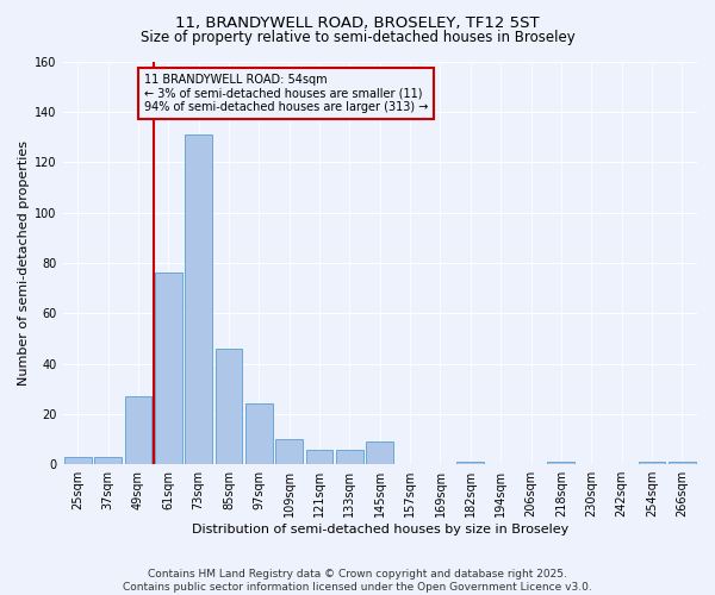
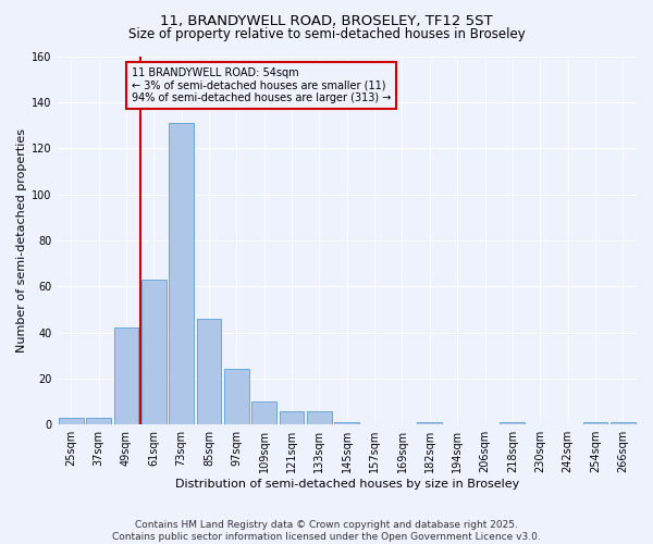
49sqm: 27 -> 42
61sqm: 76 -> 63
145sqm: 9 -> 1
